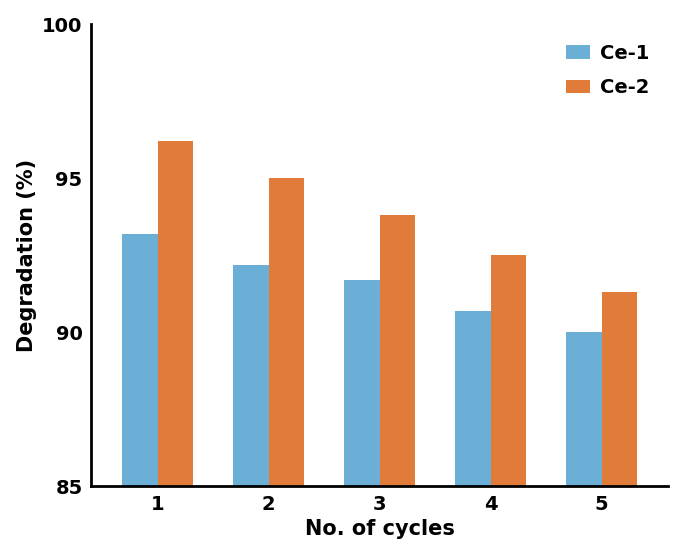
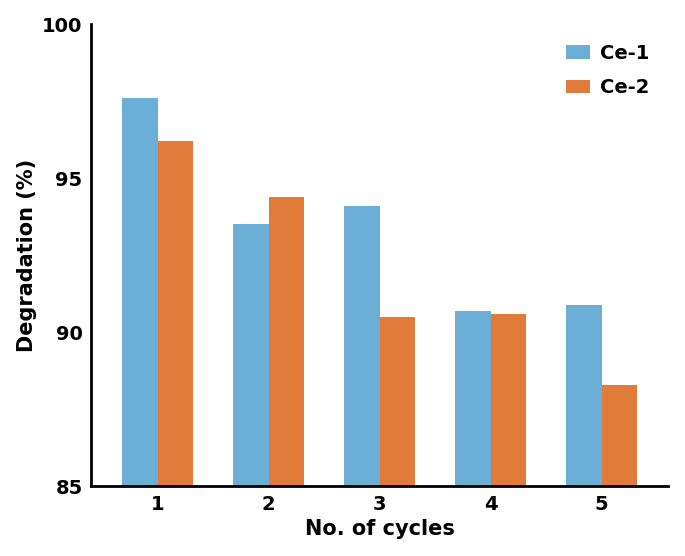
Ce-1/1: 93.2 -> 97.6
Ce-1/2: 92.2 -> 93.5
Ce-2/2: 95.0 -> 94.4
Ce-1/3: 91.7 -> 94.1
Ce-2/3: 93.8 -> 90.5
Ce-2/4: 92.5 -> 90.6
Ce-1/5: 90.0 -> 90.9
Ce-2/5: 91.3 -> 88.3
